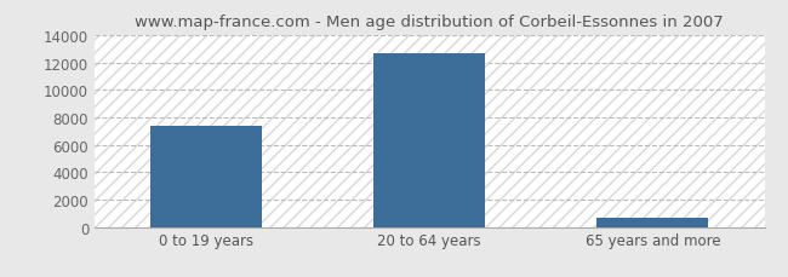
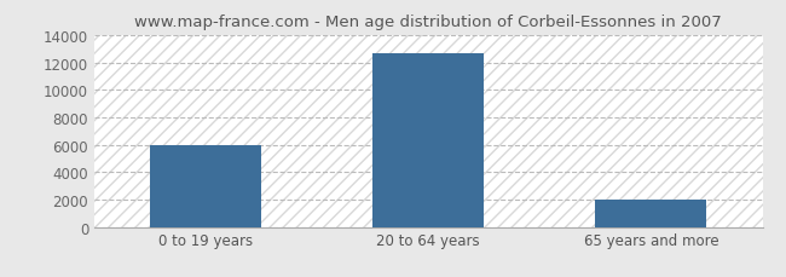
0 to 19 years: 7400 -> 6000
65 years and more: 700 -> 2000
